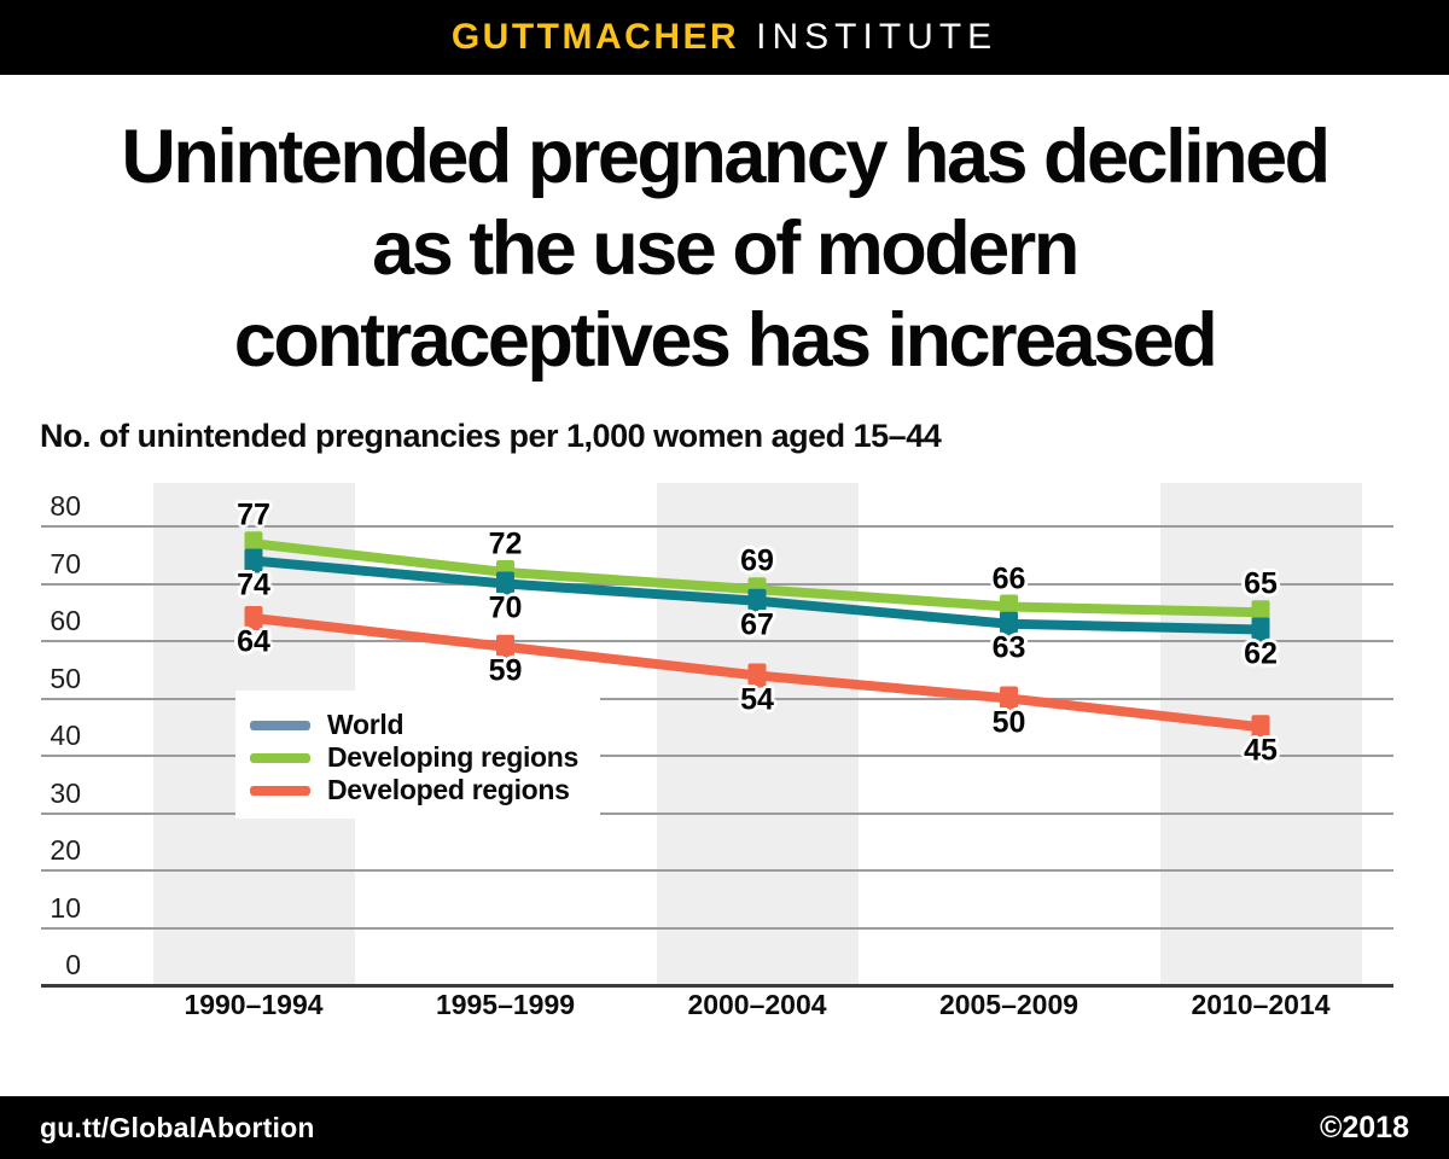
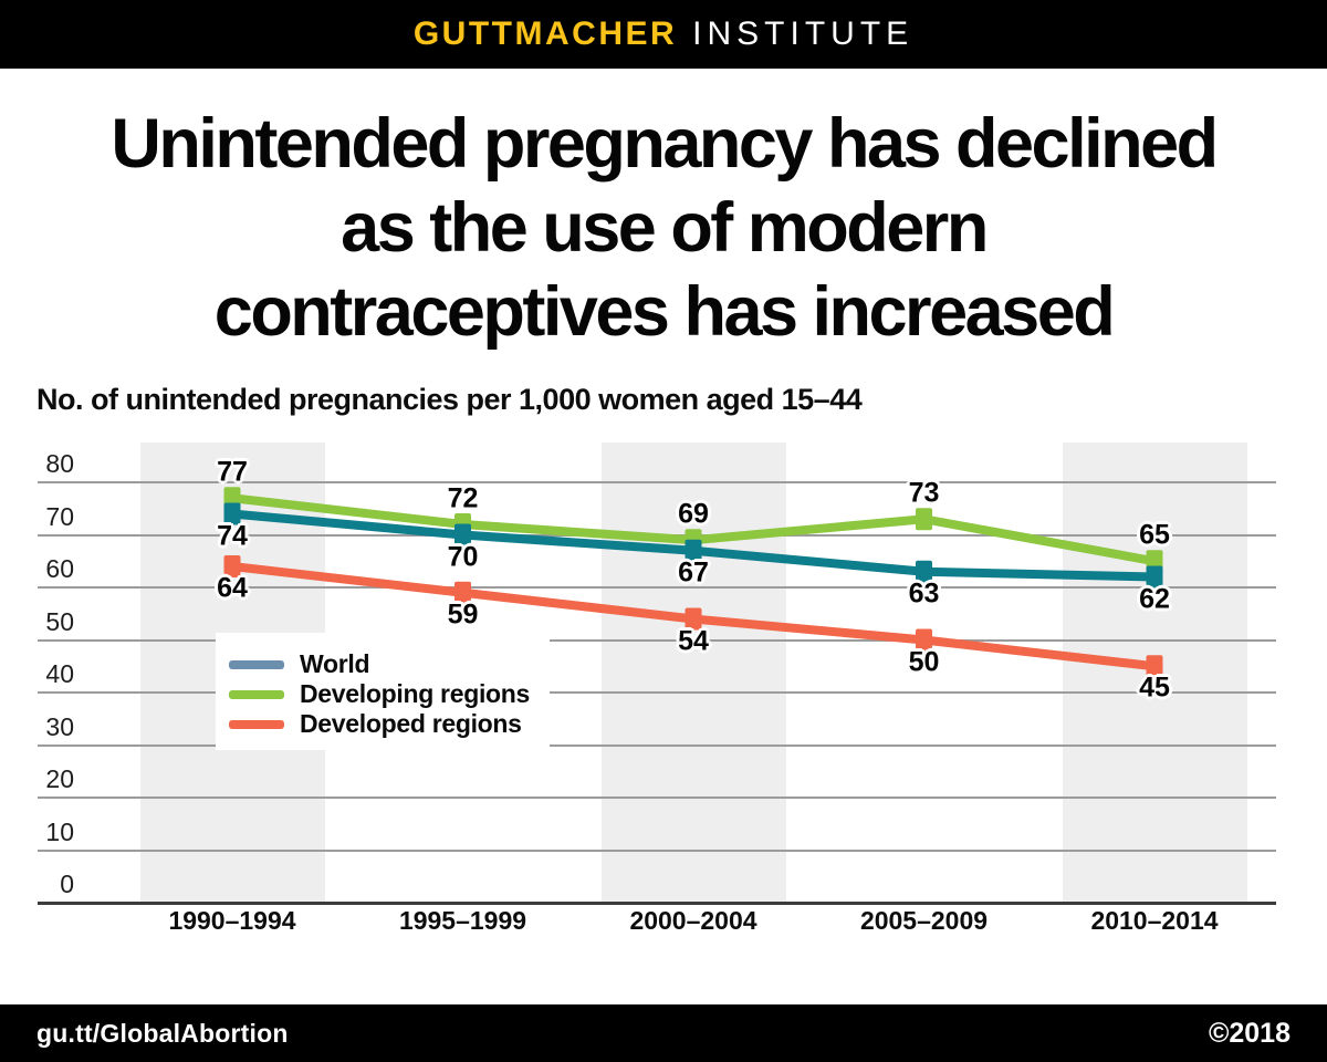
Developing regions/2005–2009: 66 -> 73
